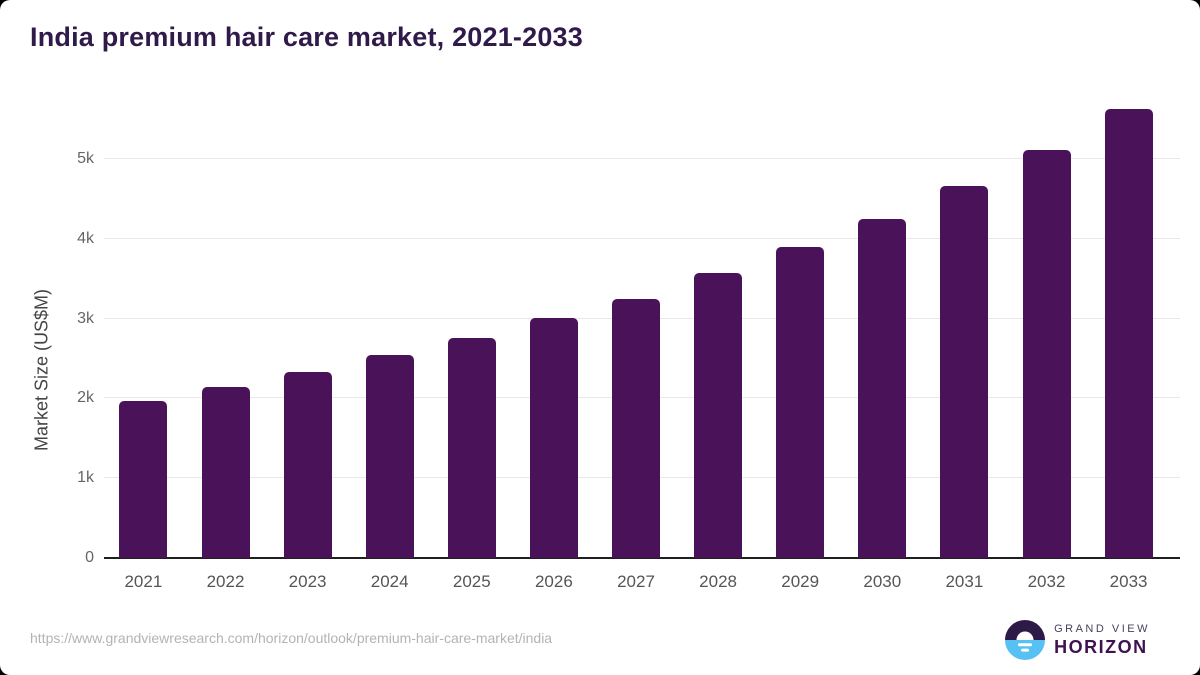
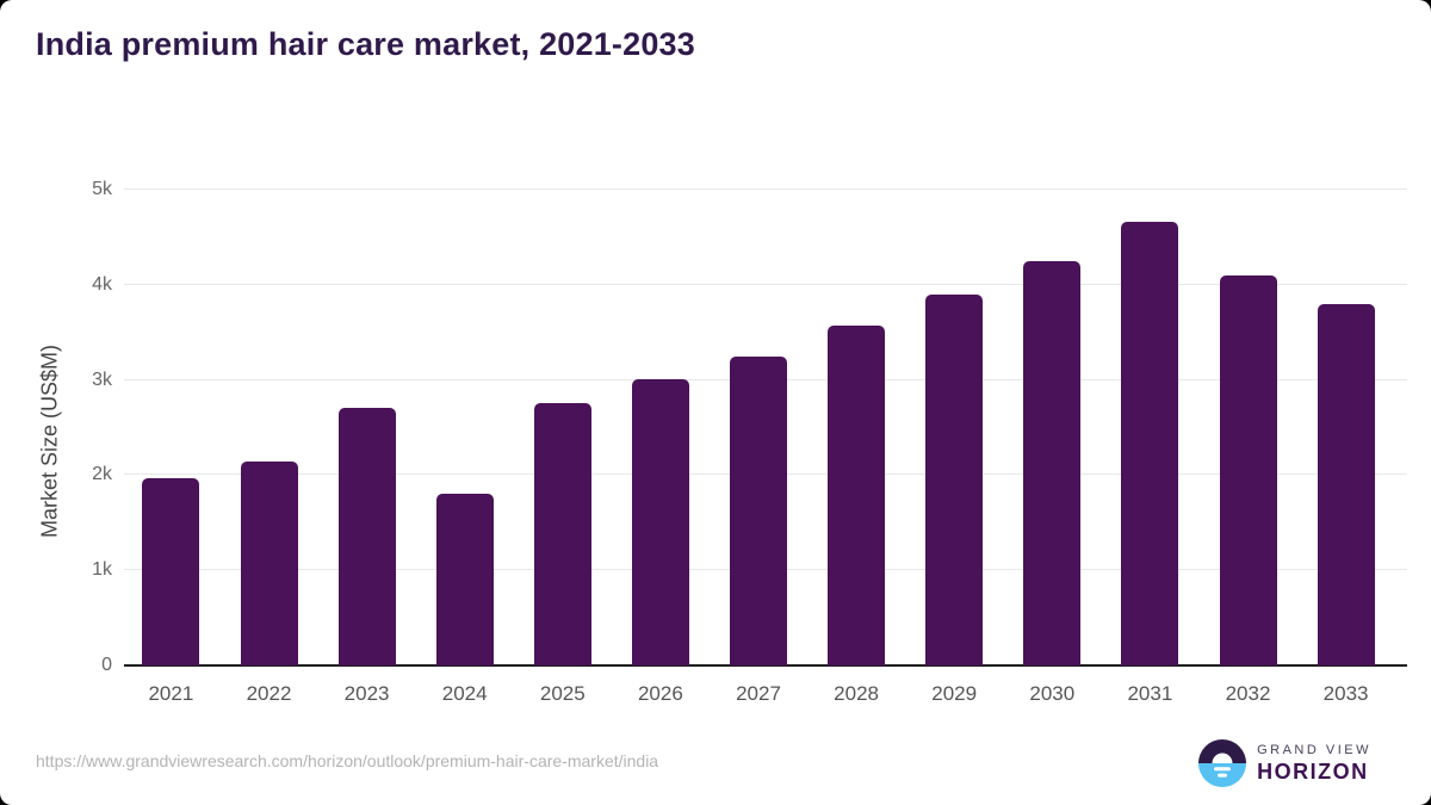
2023: 2.3k -> 2.7k
2024: 2.5k -> 1.8k
2032: 5.1k -> 4.1k
2033: 5.6k -> 3.8k
